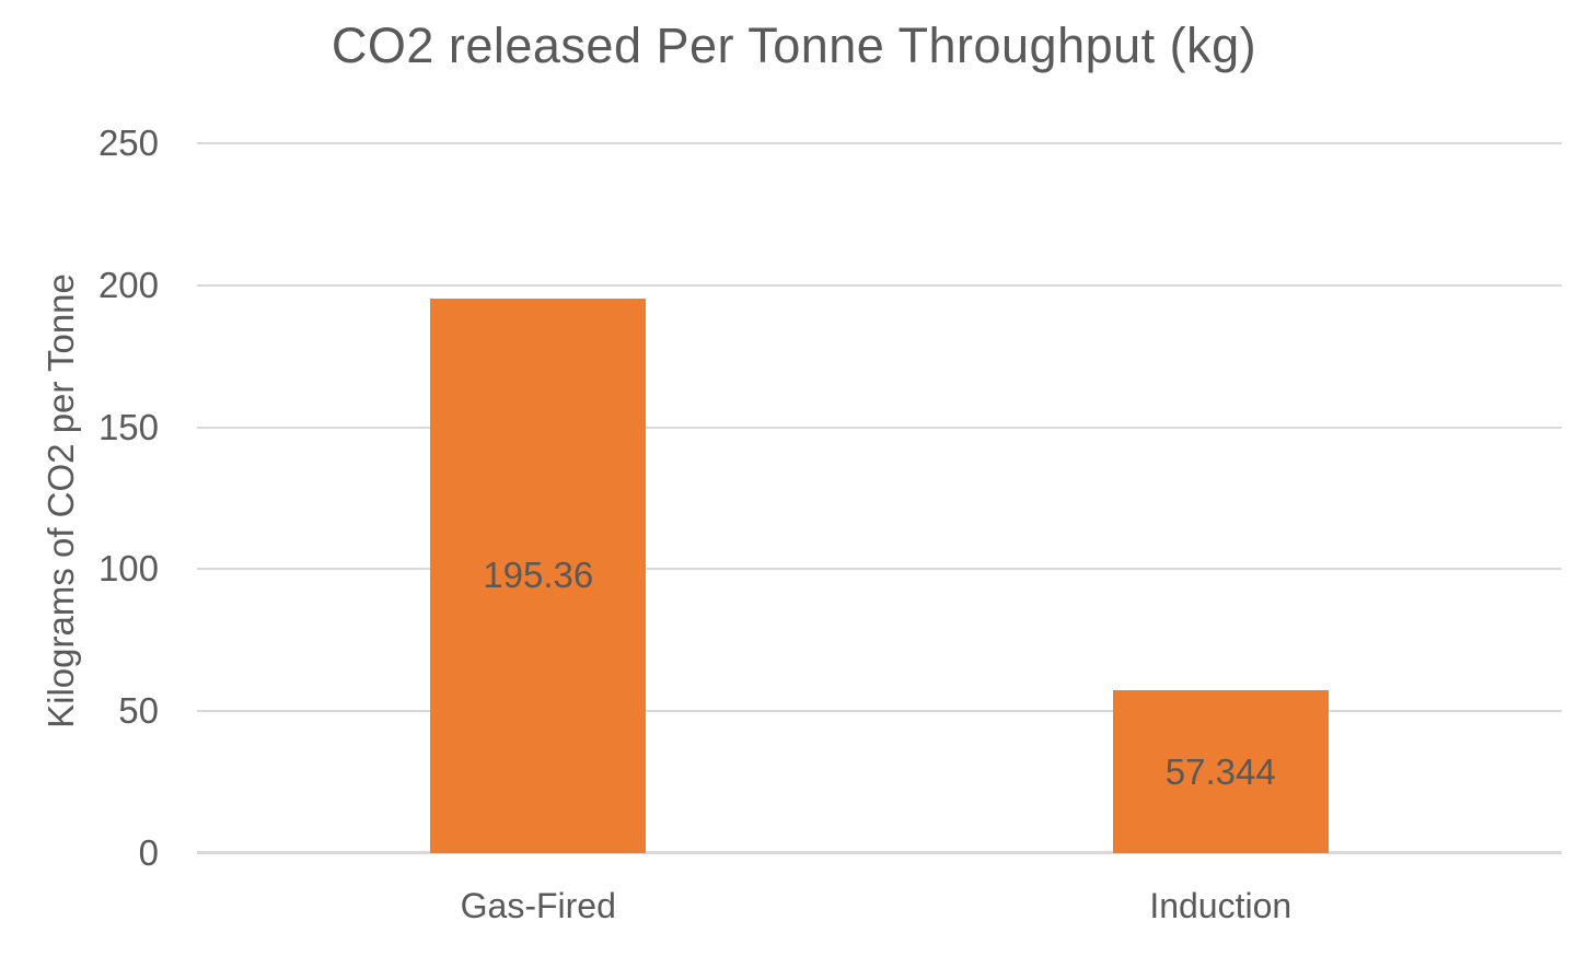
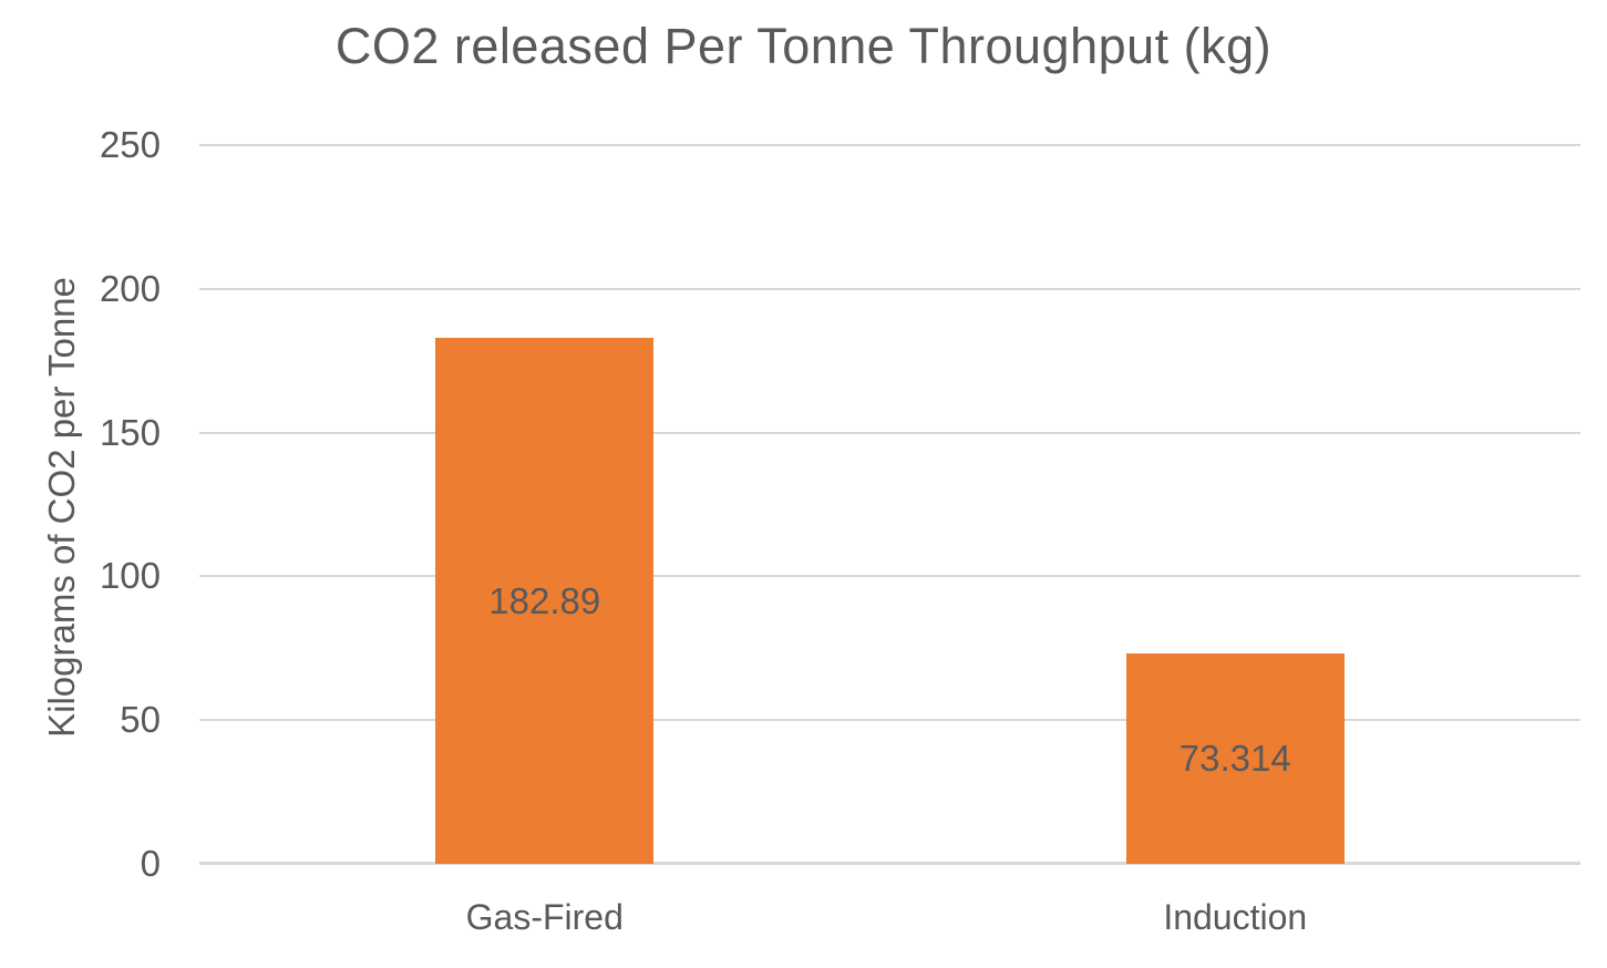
Gas-Fired: 195.36 -> 182.89
Induction: 57.344 -> 73.314
